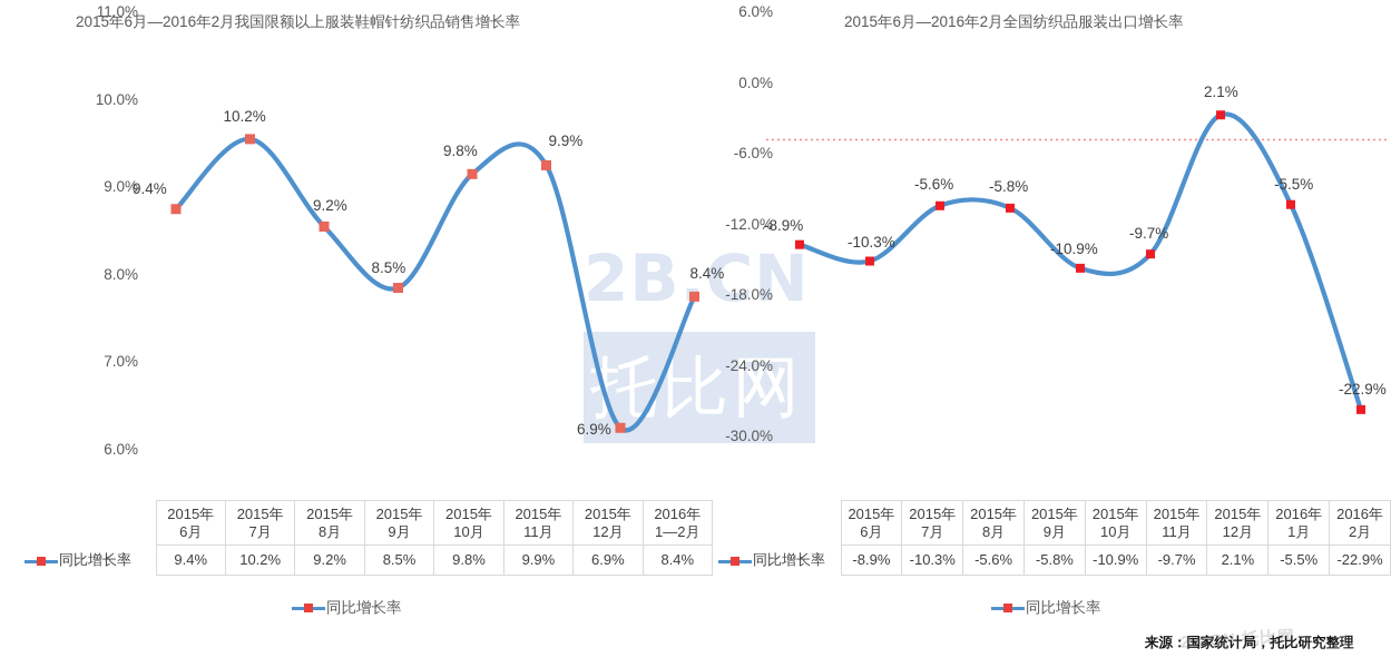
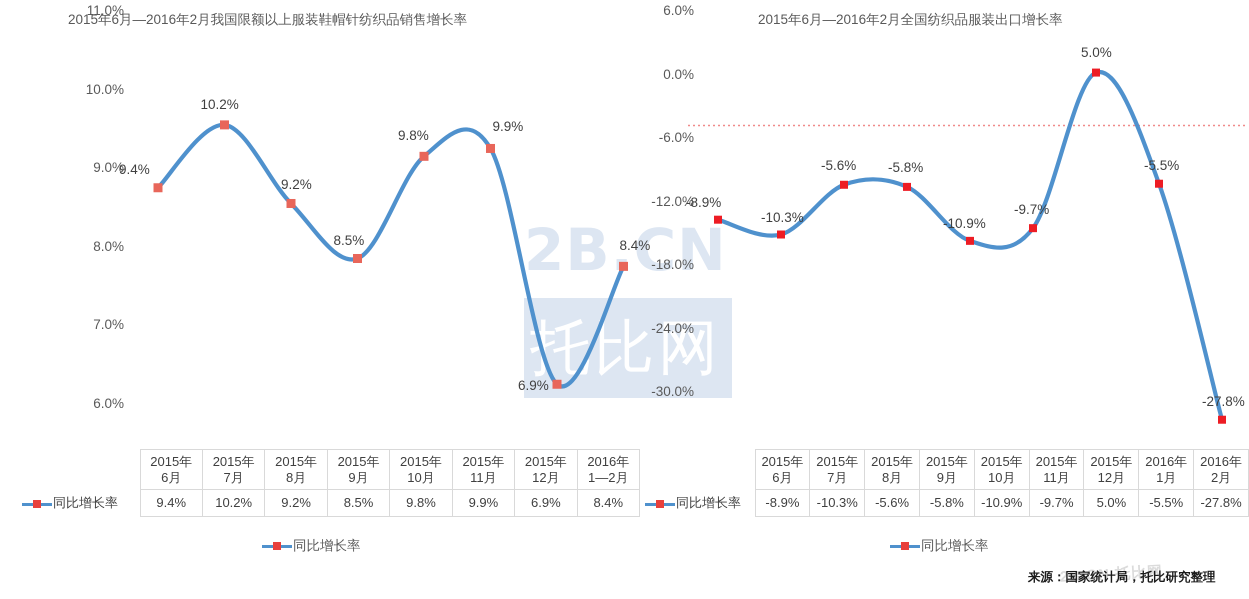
2015年6月—2016年2月全国纺织品服装出口增长率/2015年 12月: 2.1% -> 5.0%
2015年6月—2016年2月全国纺织品服装出口增长率/2016年 2月: -22.9% -> -27.8%
